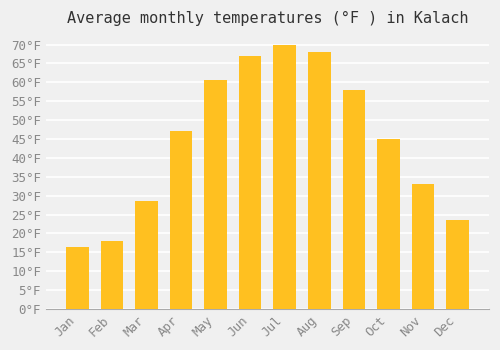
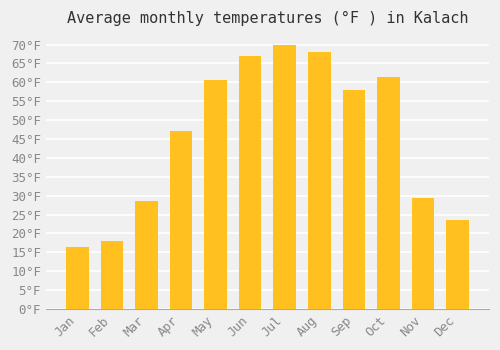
Oct: 45.0°F -> 61.5°F
Nov: 33.0°F -> 29.5°F
